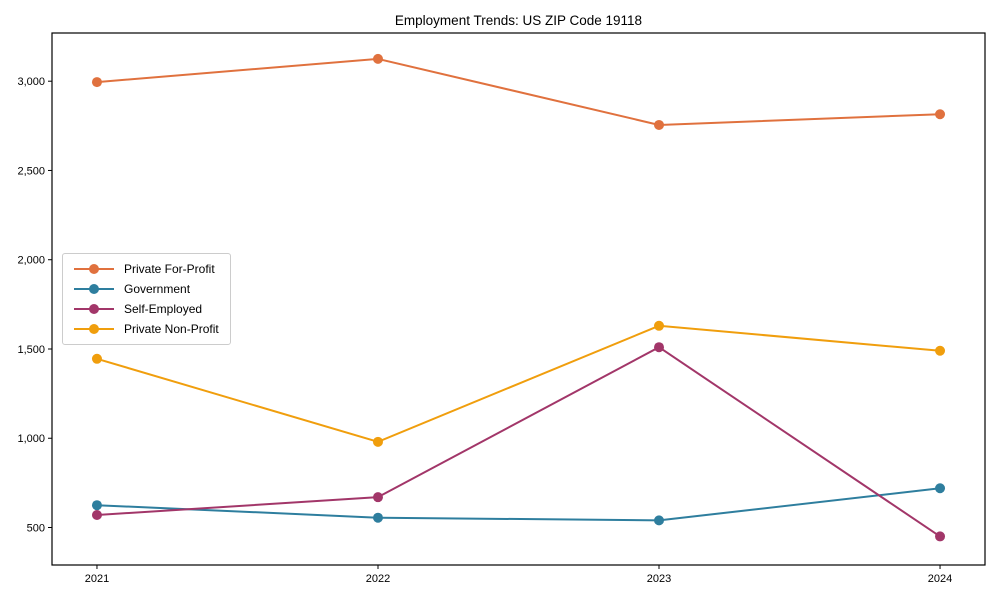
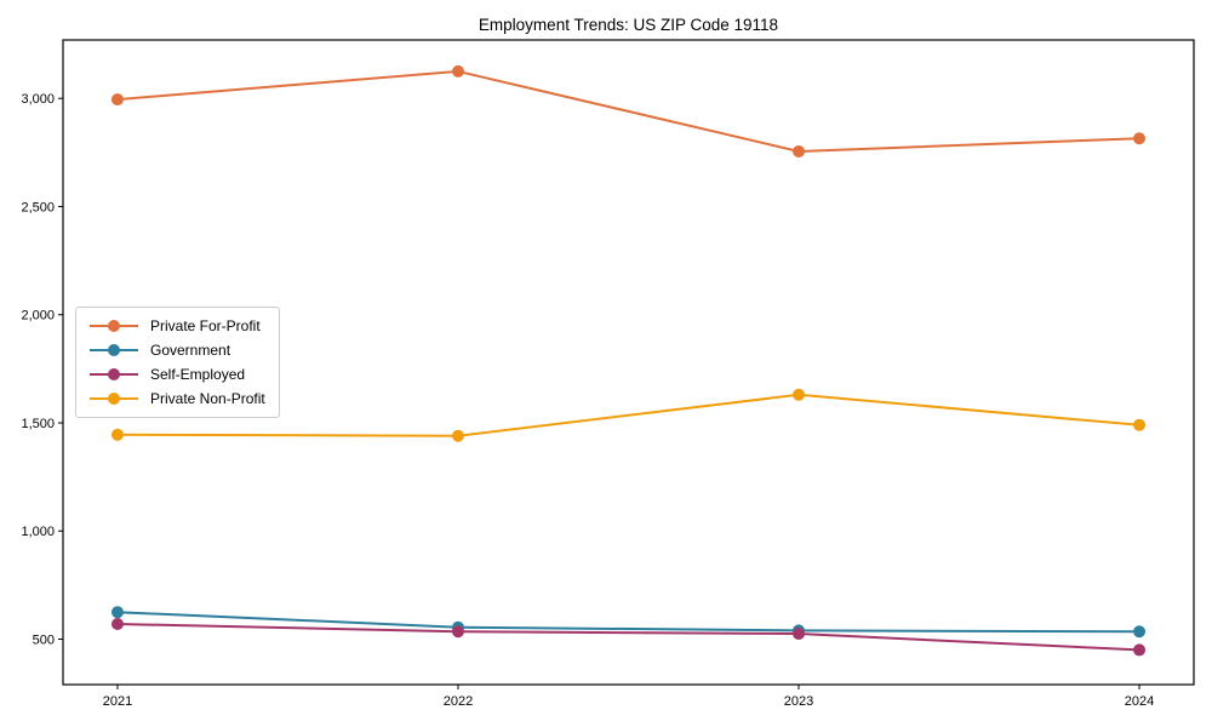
Self-Employed/2022: 670 -> 540
Private Non-Profit/2022: 980 -> 1440
Self-Employed/2023: 1510 -> 520
Government/2024: 720 -> 540
